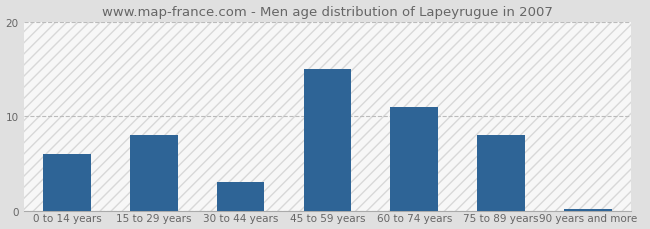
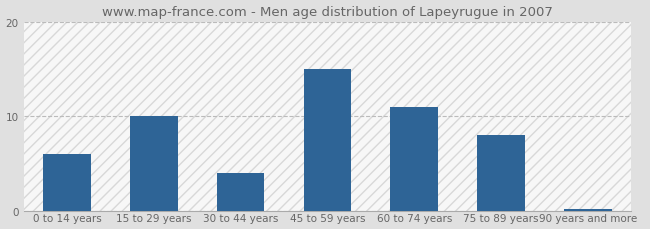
15 to 29 years: 8.0 -> 10.0
30 to 44 years: 3.0 -> 4.0
